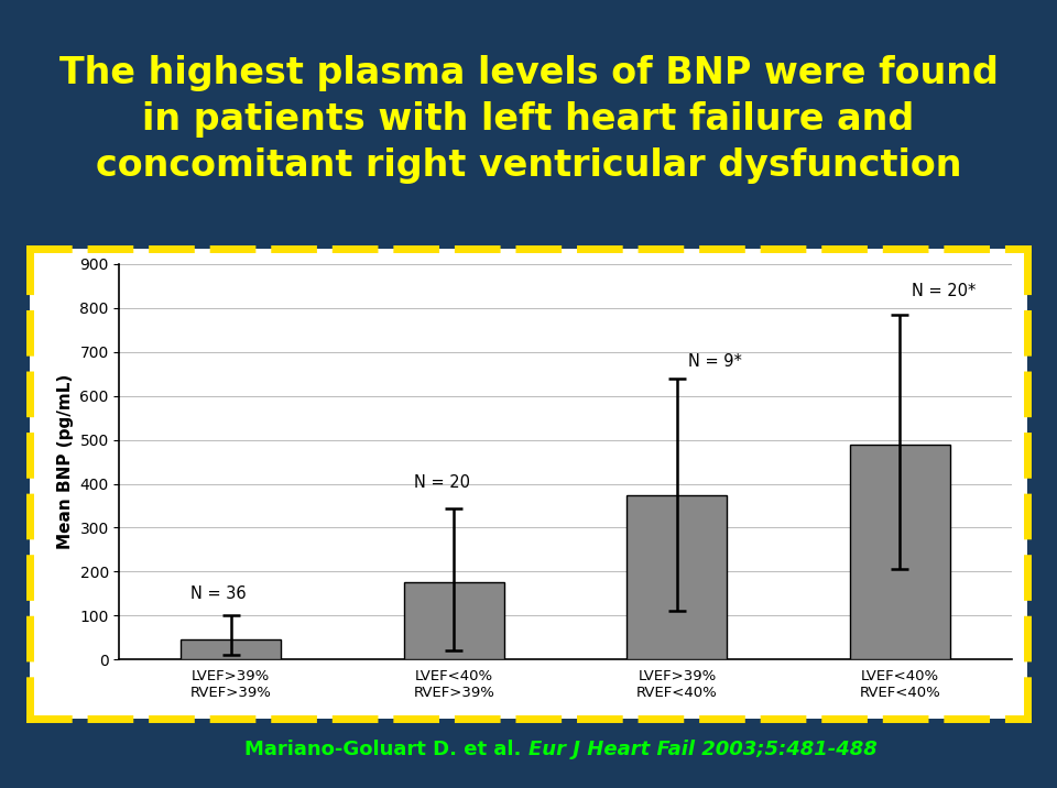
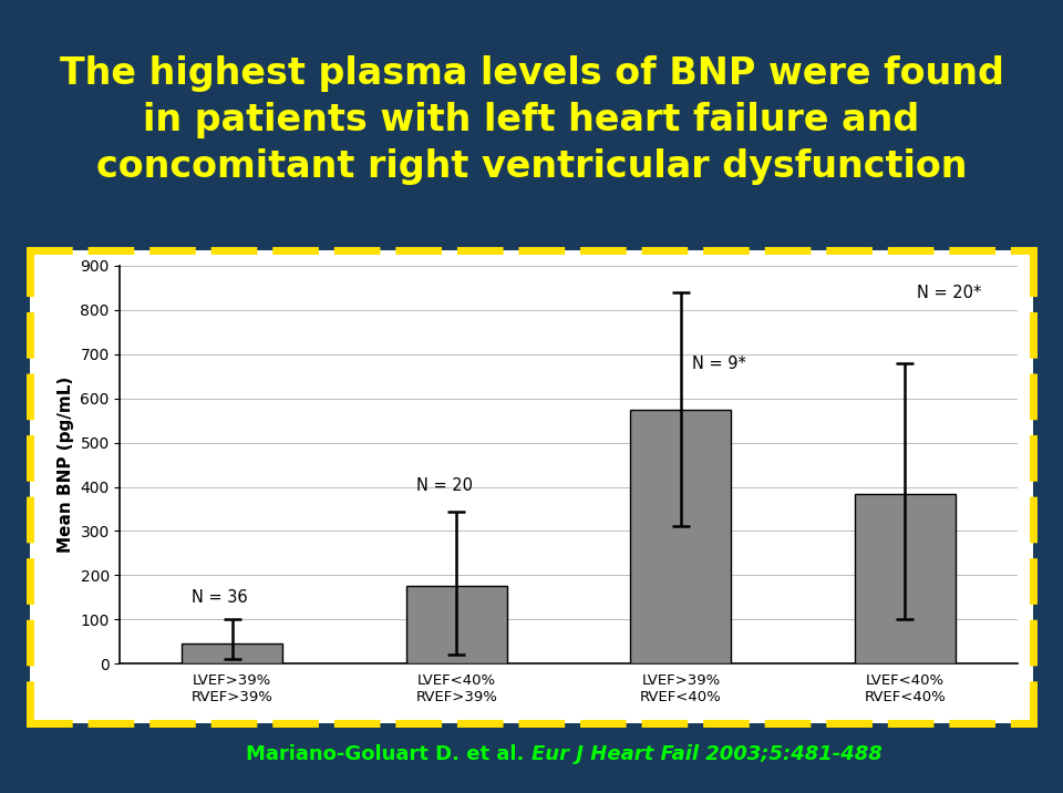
LVEF>39% RVEF<40%: 375 -> 575
LVEF<40% RVEF<40%: 490 -> 385
